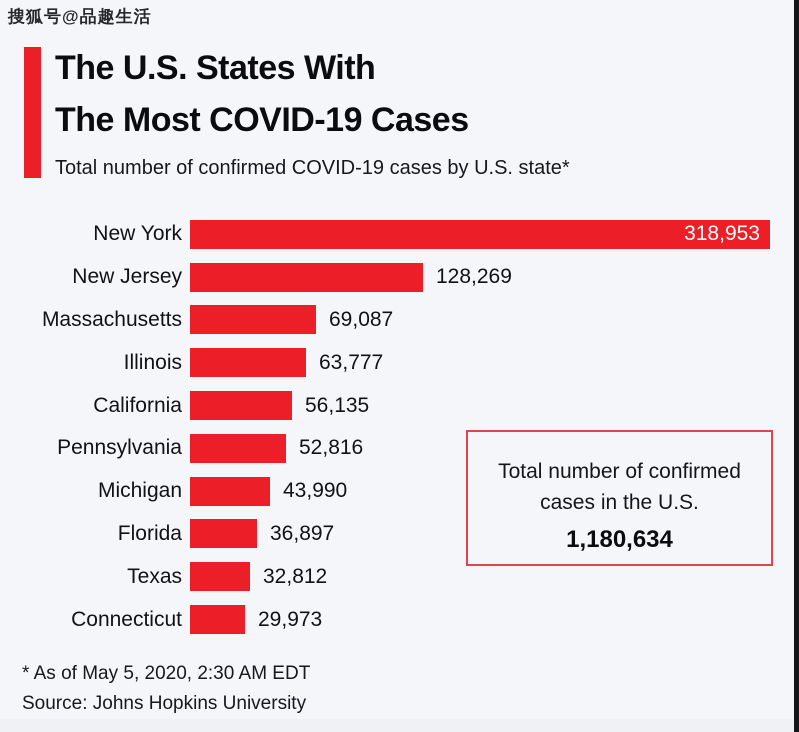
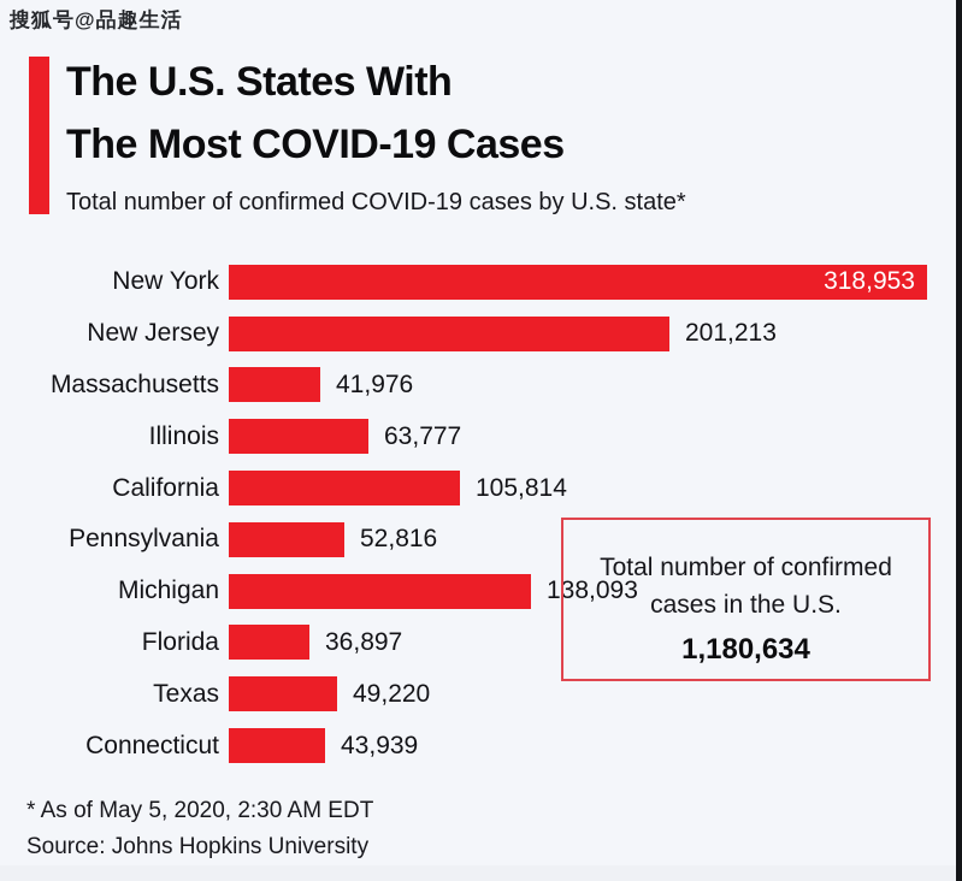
New Jersey: 128,269 -> 201,213
Massachusetts: 69,087 -> 41,976
California: 56,135 -> 105,814
Michigan: 43,990 -> 138,093
Texas: 32,812 -> 49,220
Connecticut: 29,973 -> 43,939
